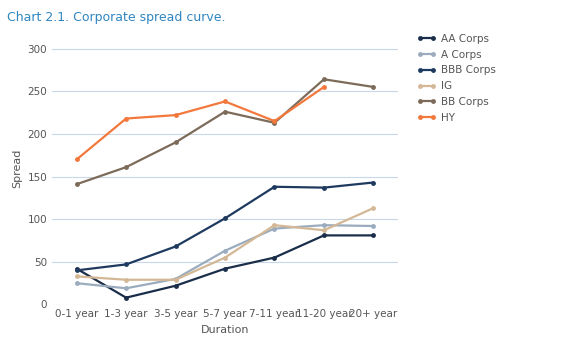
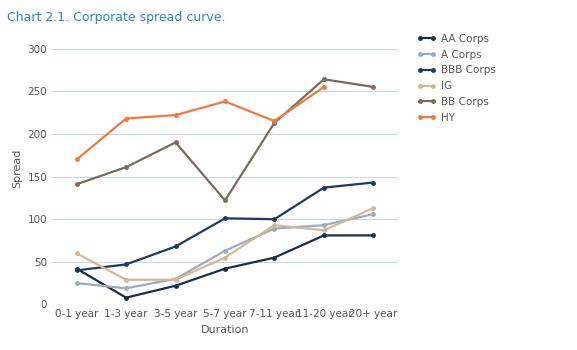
IG/0-1 year: 33 -> 60
BB Corps/5-7 year: 226 -> 122
BBB Corps/7-11 year: 138 -> 100
A Corps/20+ year: 92 -> 106
